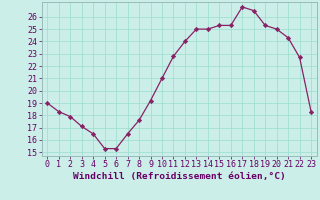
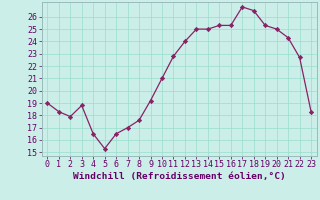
3: 17.1 -> 18.8
6: 15.3 -> 16.5
7: 16.5 -> 17.0
